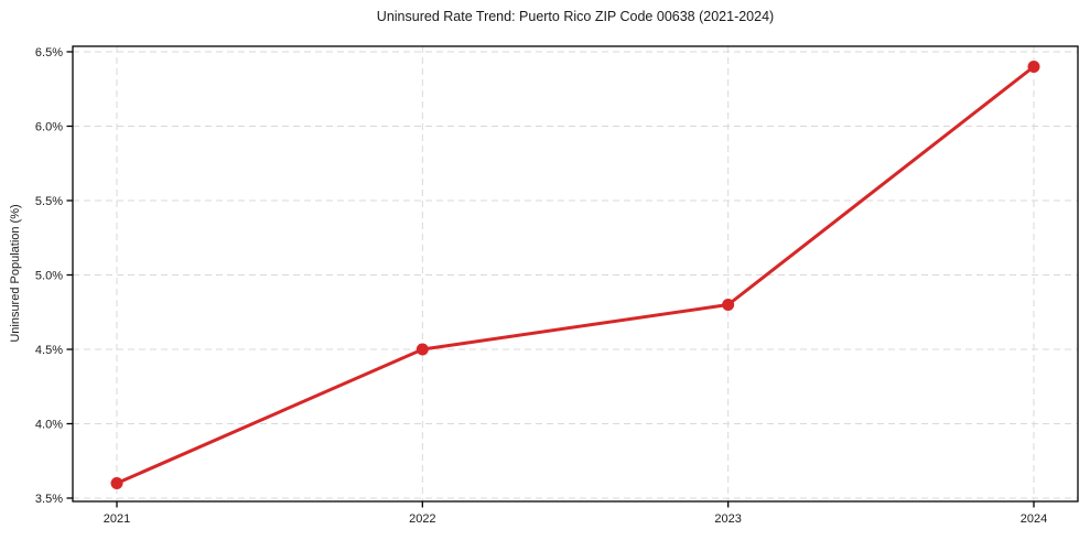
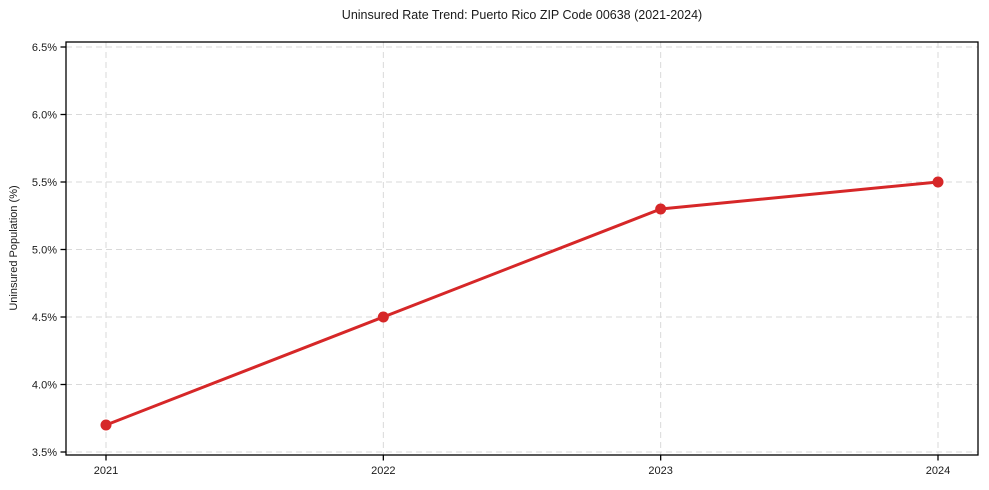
2021: 3.6% -> 3.7%
2023: 4.8% -> 5.3%
2024: 6.4% -> 5.5%
